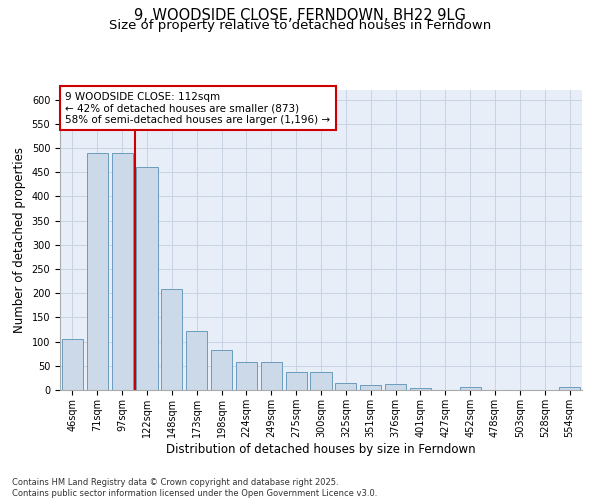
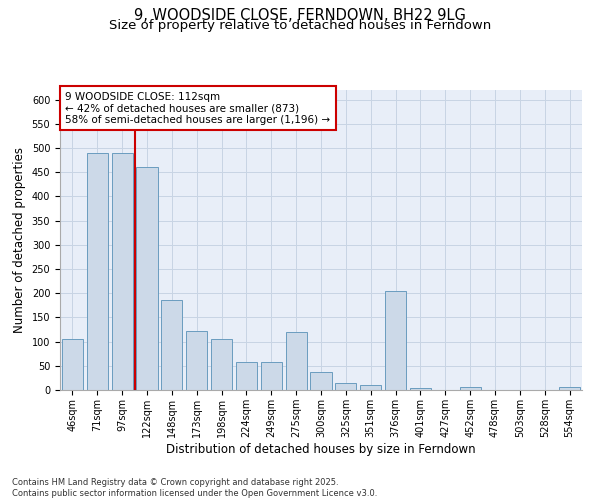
148sqm: 208 -> 185
198sqm: 82 -> 105
275sqm: 38 -> 120
376sqm: 12 -> 205
